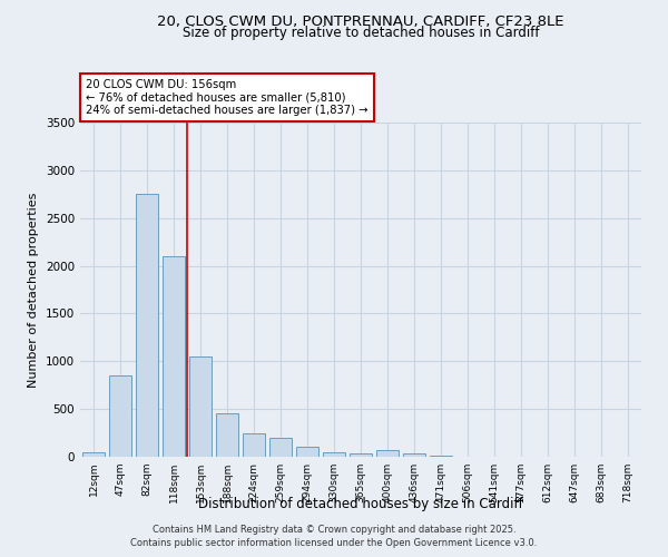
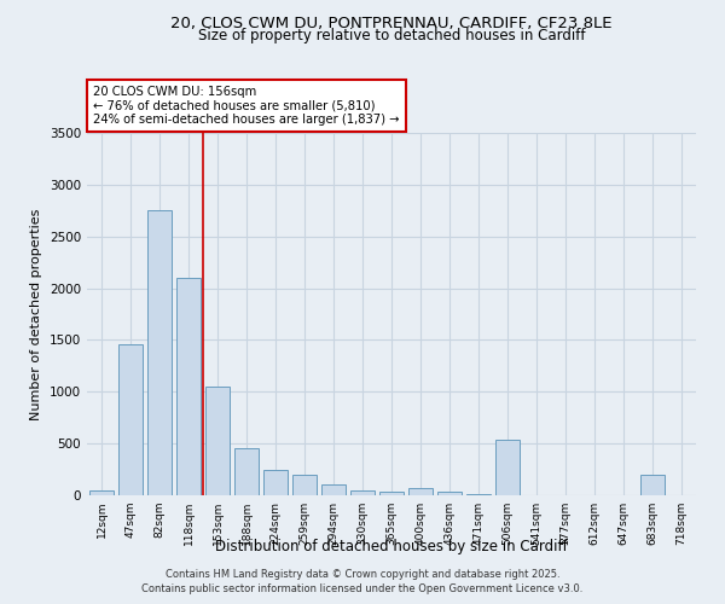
47sqm: 850 -> 1460
506sqm: 0 -> 540
683sqm: 0 -> 200
